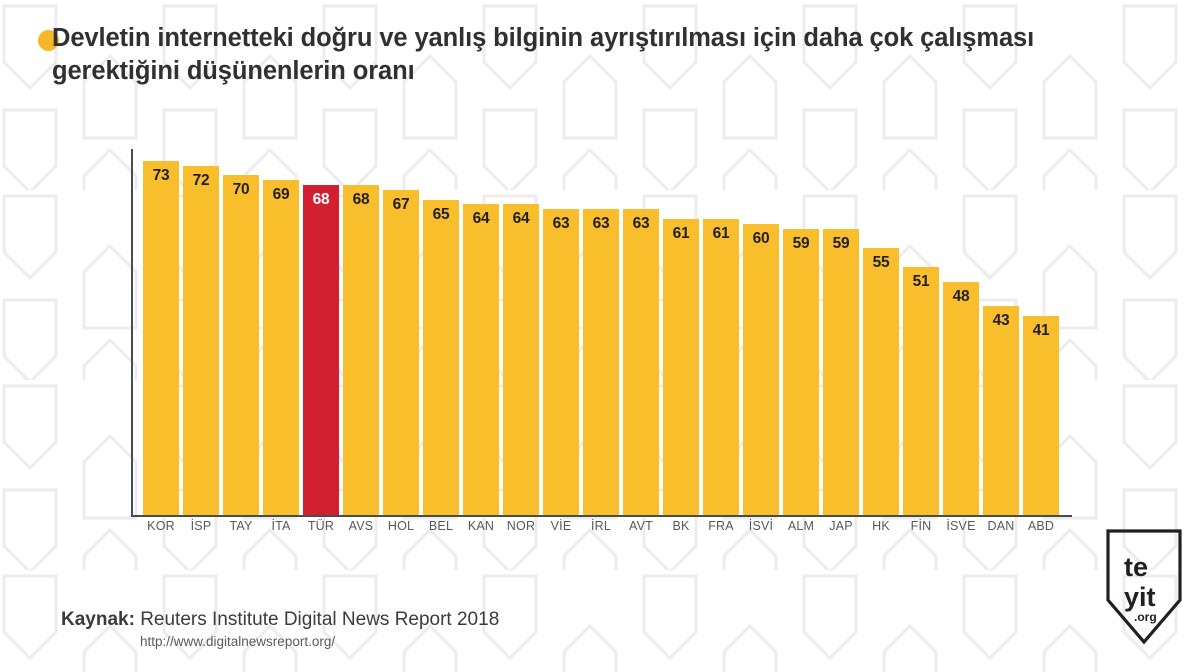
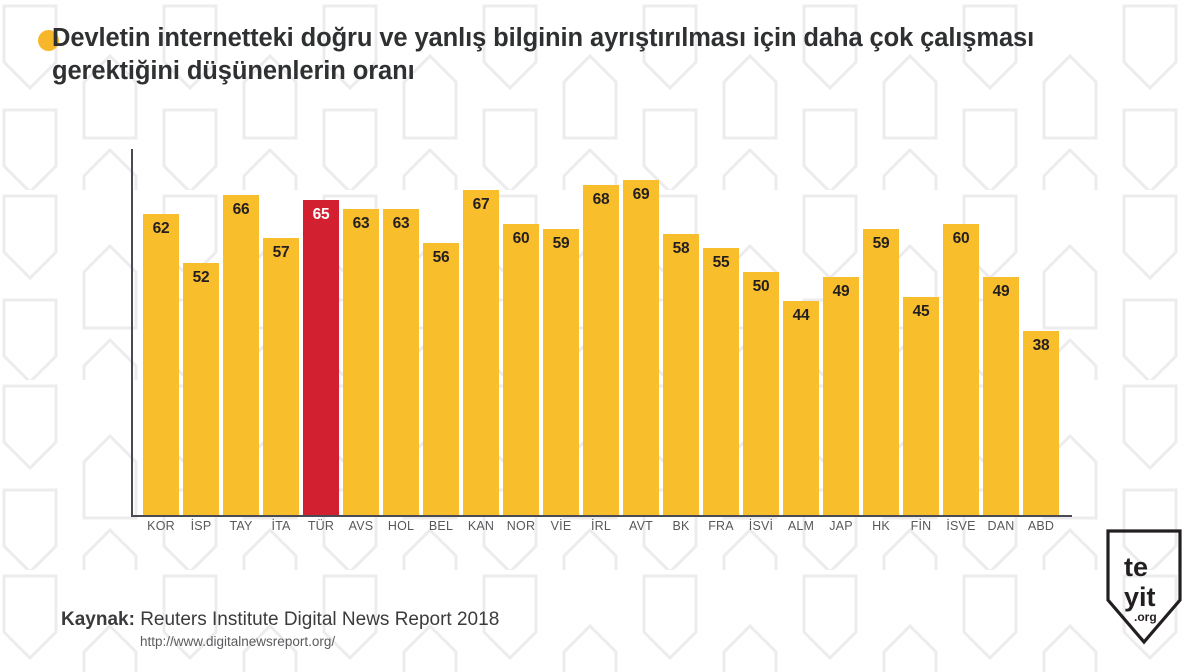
KOR: 73 -> 62
İSP: 72 -> 52
TAY: 70 -> 66
İTA: 69 -> 57
TÜR: 68 -> 65
AVS: 68 -> 63
HOL: 67 -> 63
BEL: 65 -> 56
KAN: 64 -> 67
NOR: 64 -> 60
VİE: 63 -> 59
İRL: 63 -> 68
AVT: 63 -> 69
BK: 61 -> 58
FRA: 61 -> 55
İSVİ: 60 -> 50
ALM: 59 -> 44
JAP: 59 -> 49
HK: 55 -> 59
FİN: 51 -> 45
İSVE: 48 -> 60
DAN: 43 -> 49
ABD: 41 -> 38
